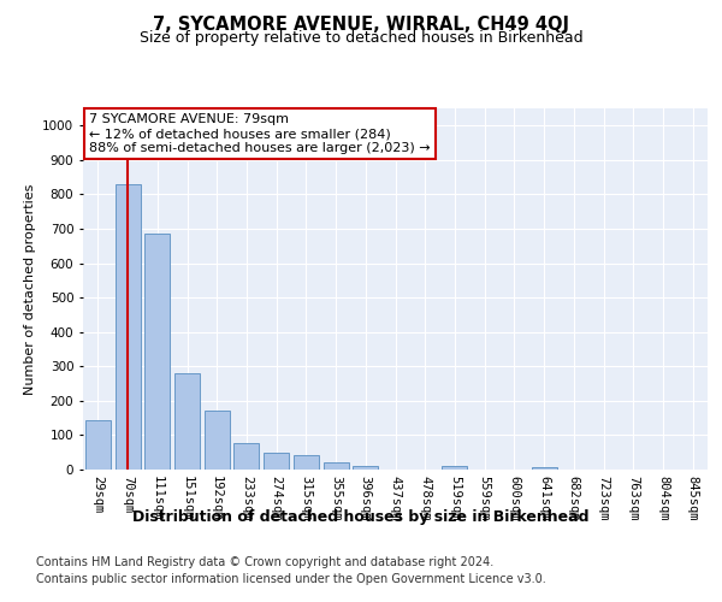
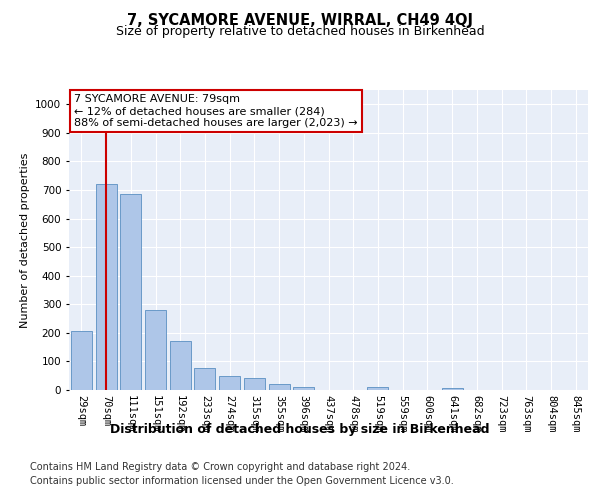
29sqm: 143 -> 205
70sqm: 830 -> 720
